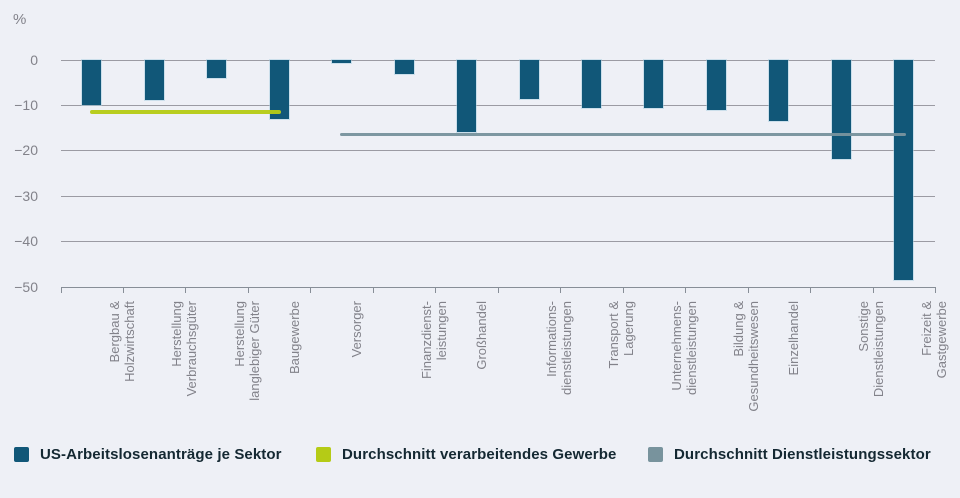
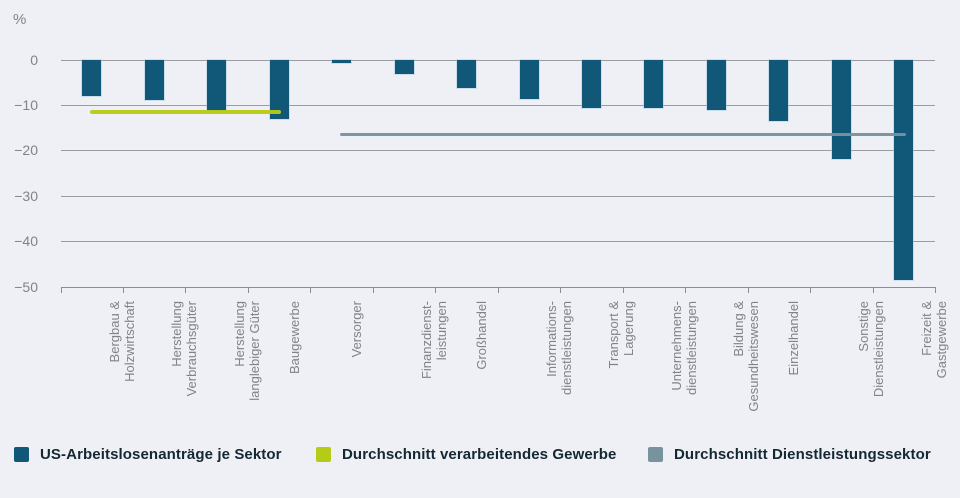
Bergbau & Holzwirtschaft: -10 -> -8
Herstellung langlebiger Güter: -4 -> -11
Großhandel: -16 -> -6
